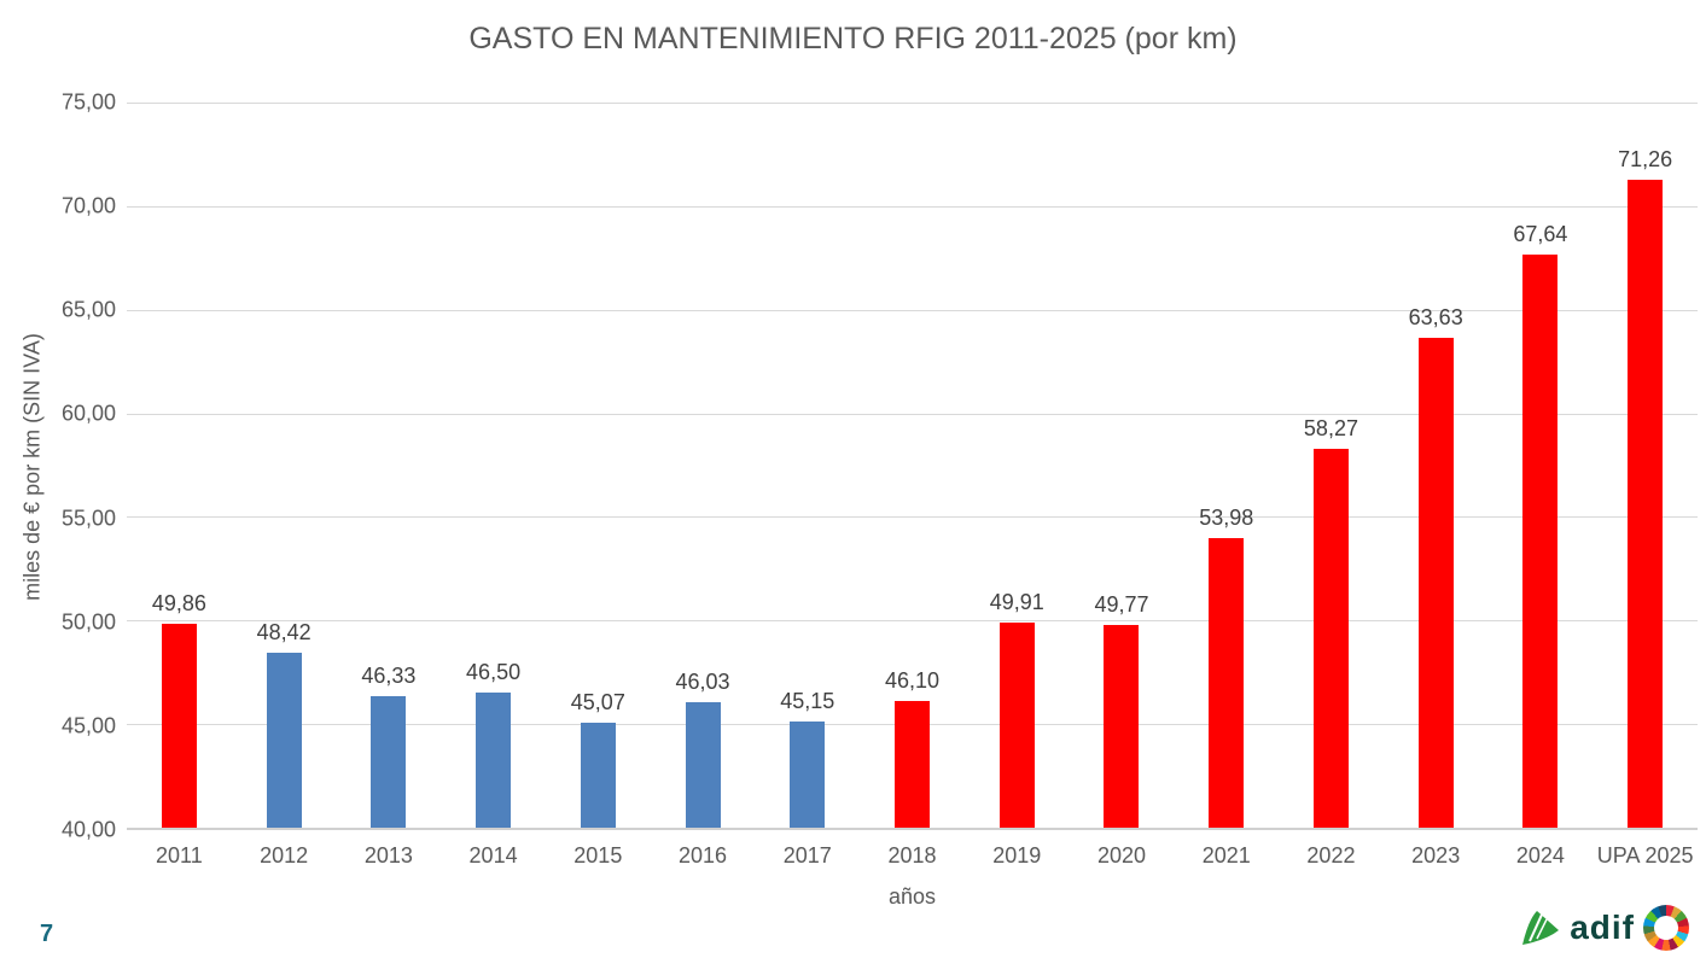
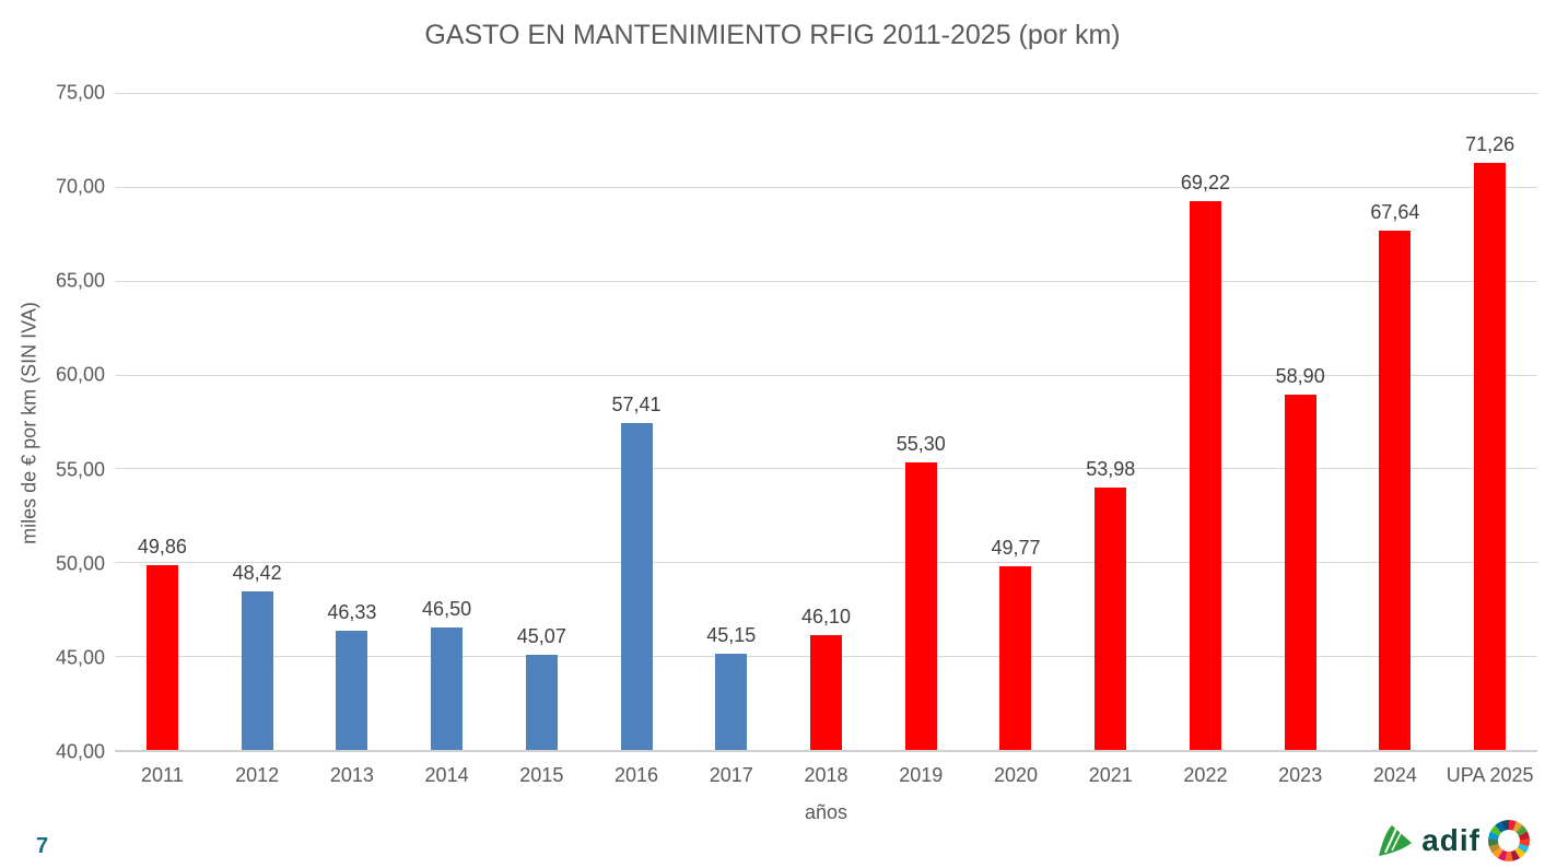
2016: 46,03 -> 57,41
2019: 49,91 -> 55,30
2022: 58,27 -> 69,22
2023: 63,63 -> 58,90
